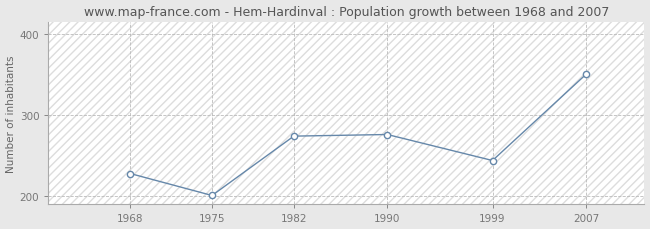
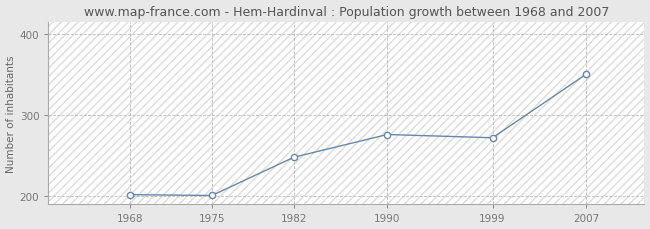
1968: 228 -> 202
1982: 274 -> 248
1999: 244 -> 272
